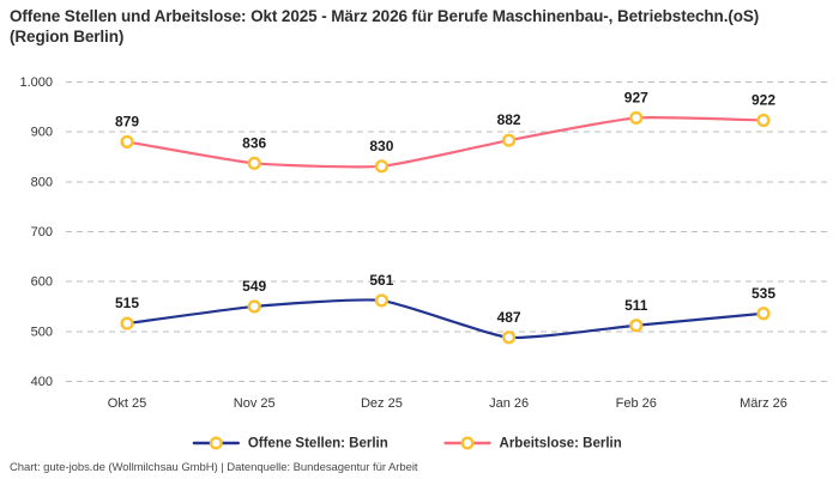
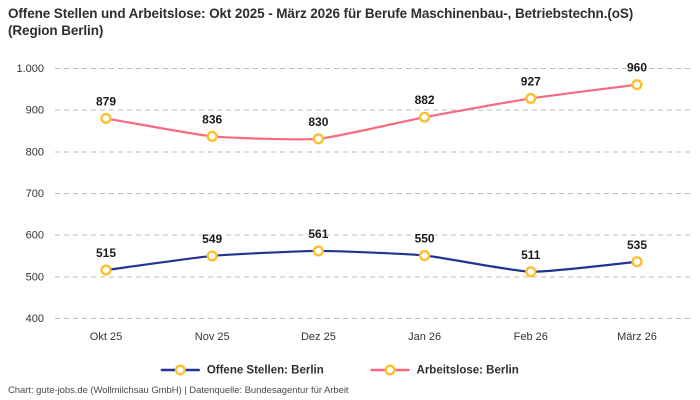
Offene Stellen: Berlin/Jan 26: 487 -> 550
Arbeitslose: Berlin/März 26: 922 -> 960
